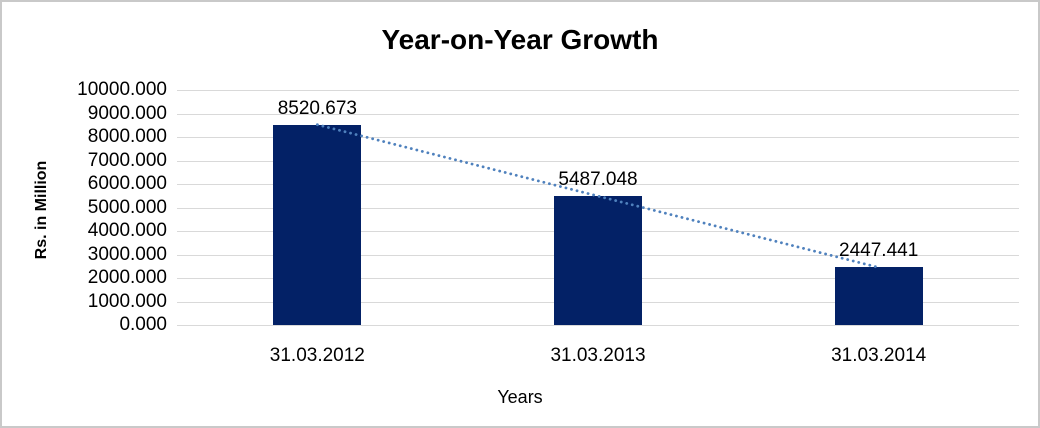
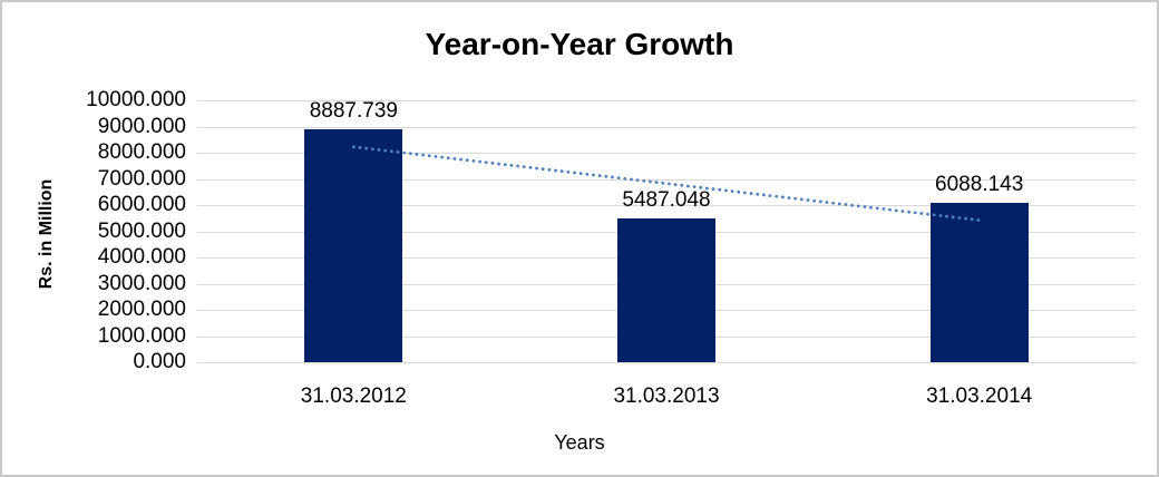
31.03.2012: 8520.673 -> 8887.739
31.03.2014: 2447.441 -> 6088.143
